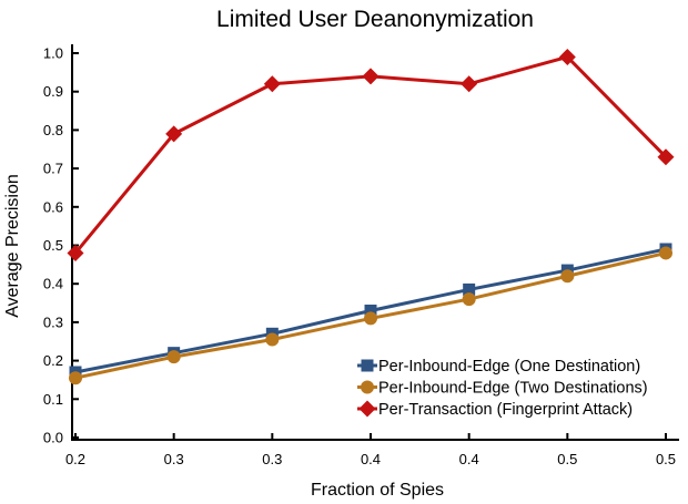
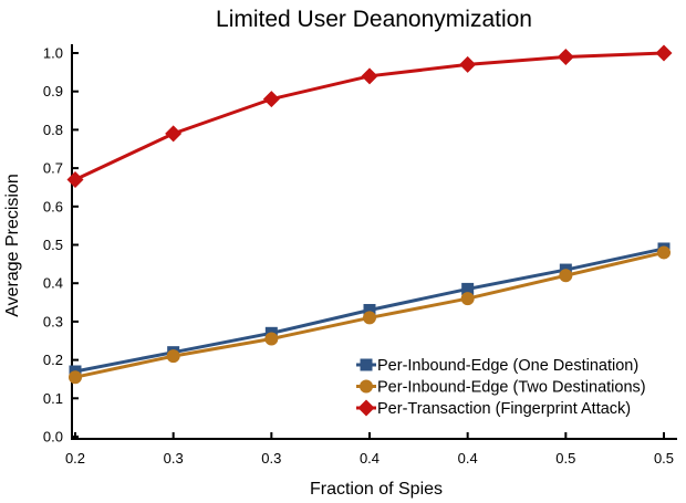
Per-Transaction (Fingerprint Attack)/0.2: 0.48 -> 0.67
Per-Transaction (Fingerprint Attack)/0.3: 0.92 -> 0.88
Per-Transaction (Fingerprint Attack)/0.4: 0.92 -> 0.97
Per-Transaction (Fingerprint Attack)/0.5: 0.73 -> 1.00
